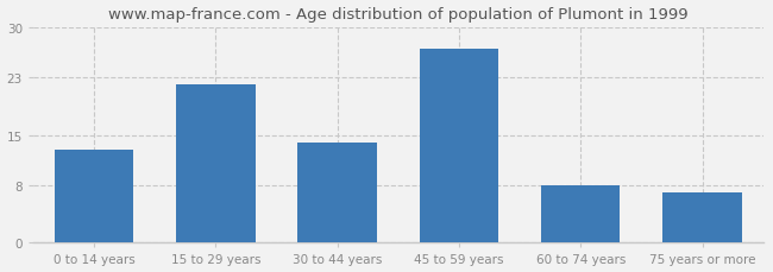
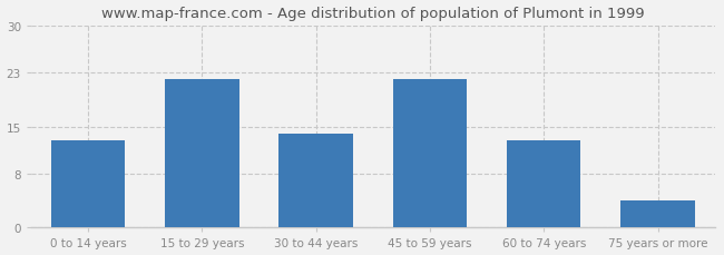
45 to 59 years: 27 -> 22
60 to 74 years: 8 -> 13
75 years or more: 7 -> 4
